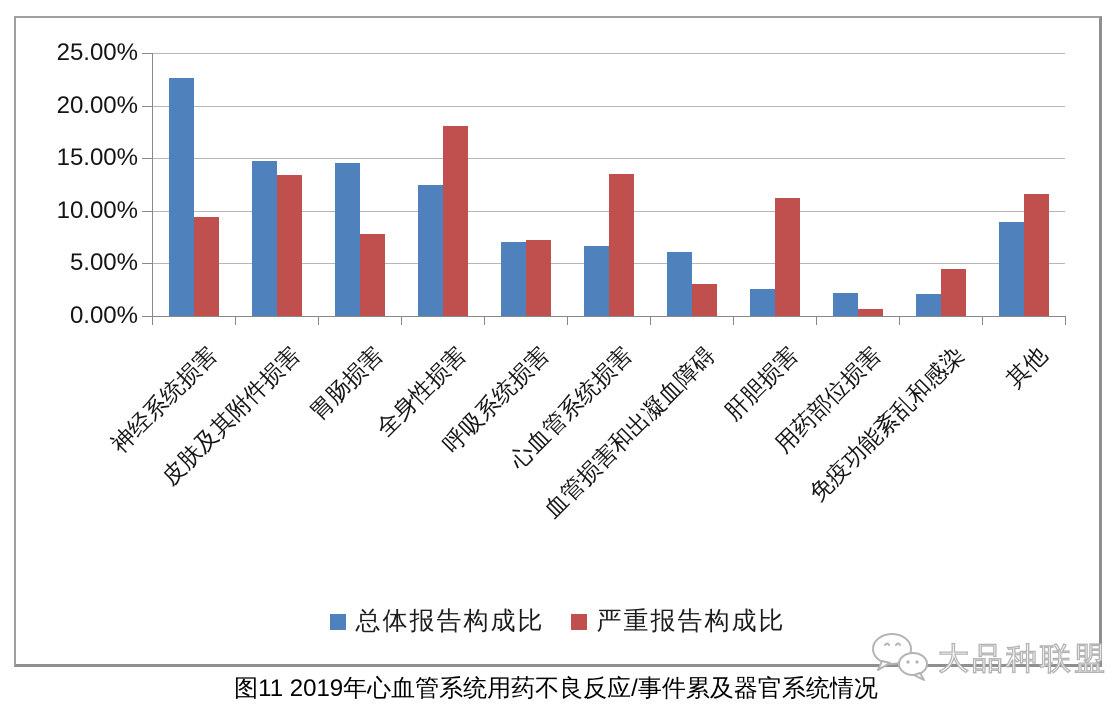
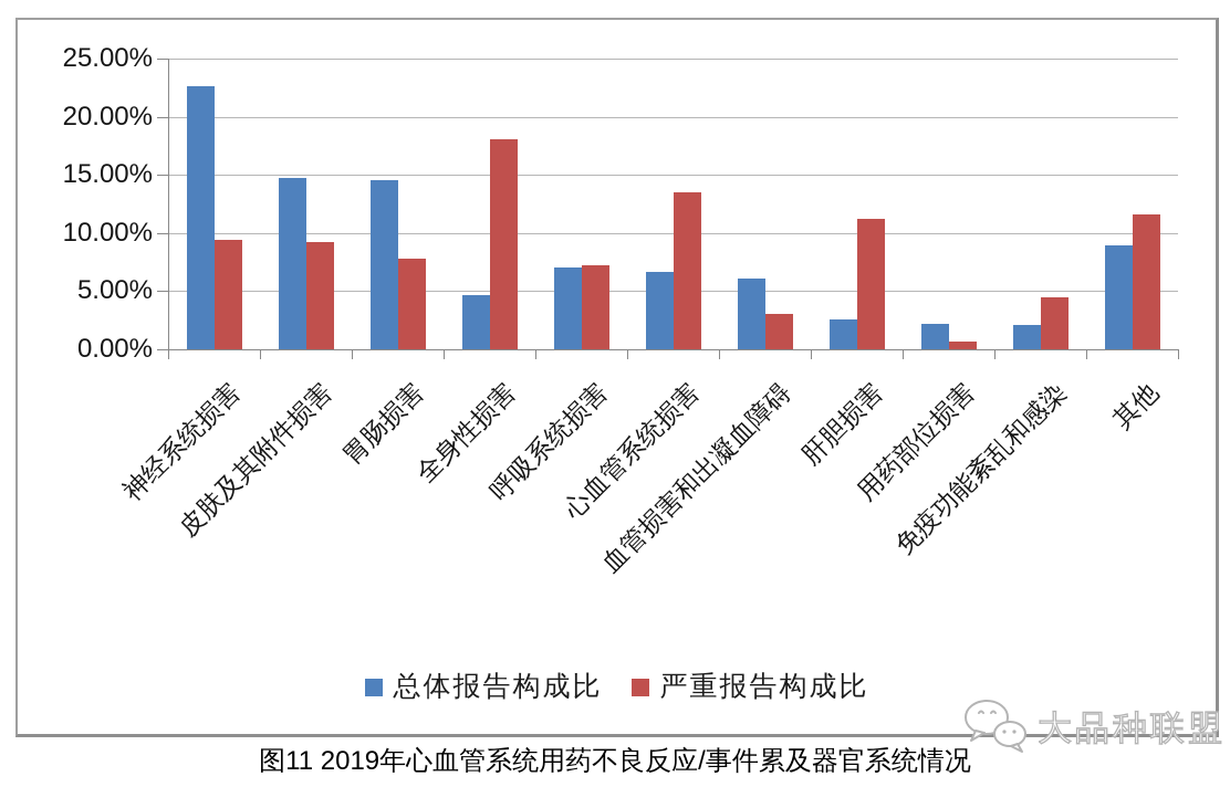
严重报告构成比/皮肤及其附件损害: 13.4% -> 9.2%
总体报告构成比/全身性损害: 12.5% -> 4.7%
